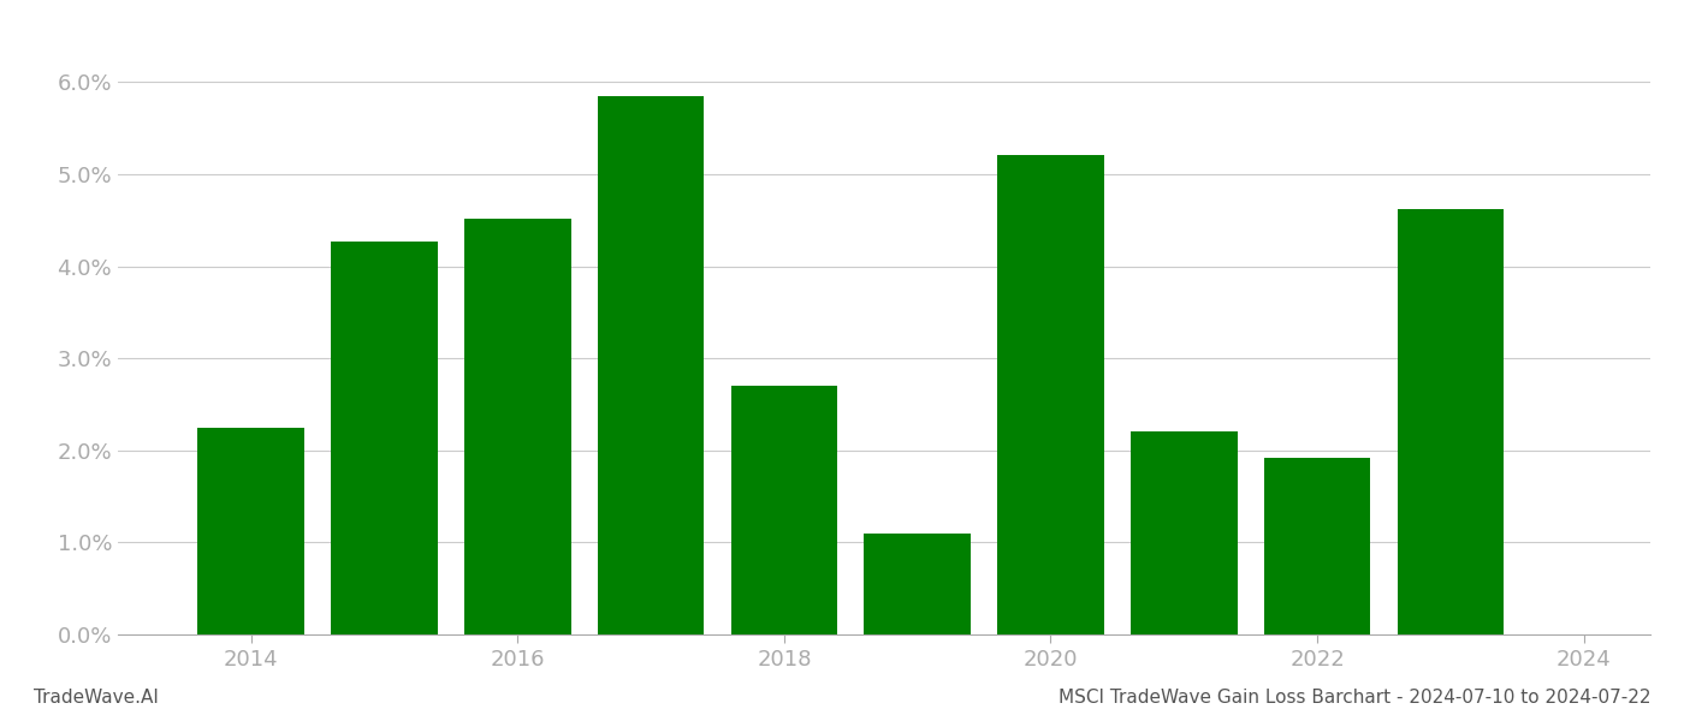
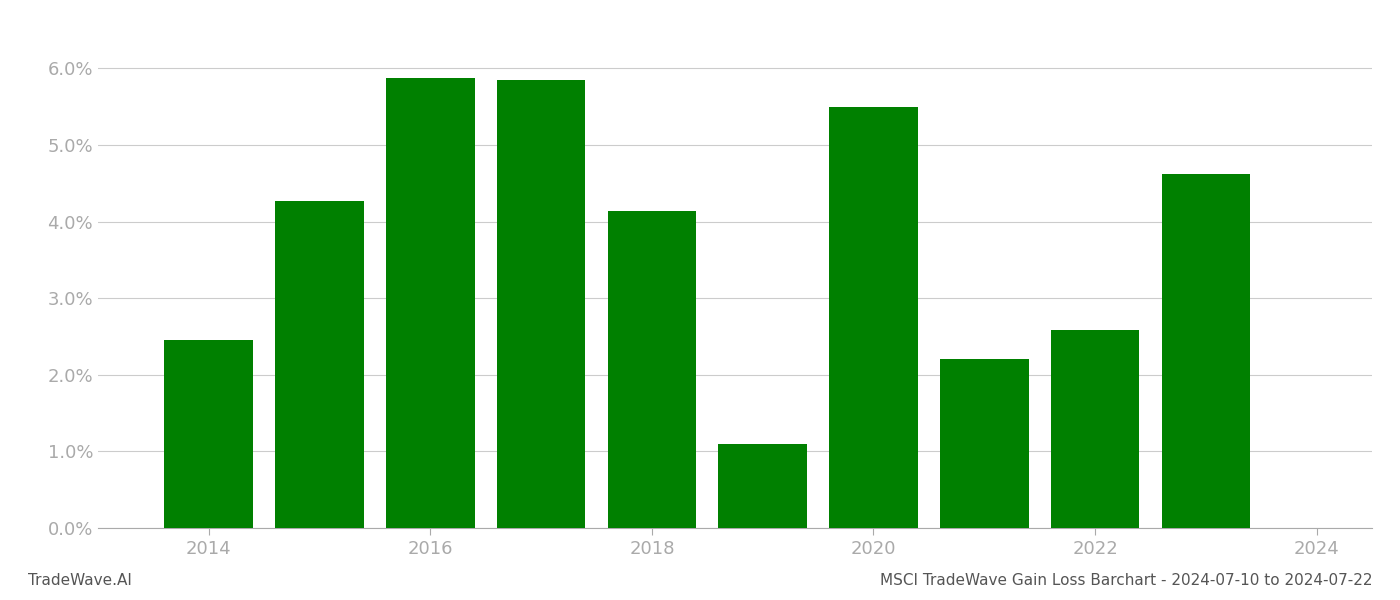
2014: 2.24% -> 2.46%
2016: 4.52% -> 5.88%
2018: 2.70% -> 4.14%
2020: 5.21% -> 5.50%
2022: 1.92% -> 2.58%
